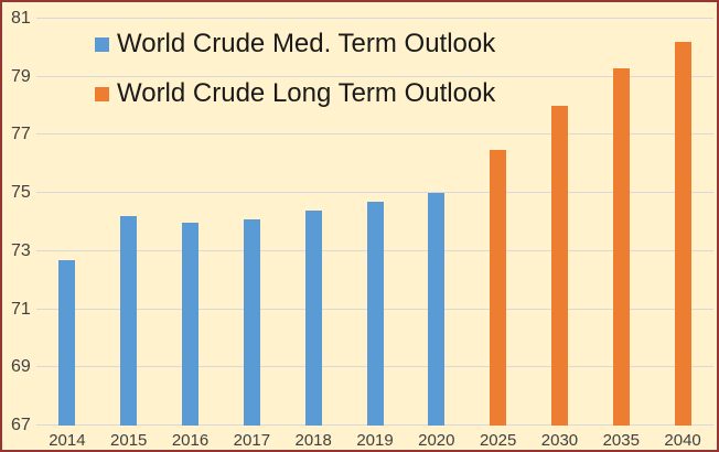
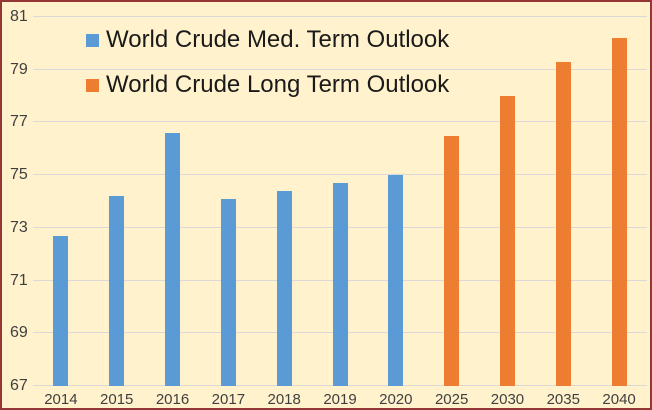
World Crude Med. Term Outlook/2016: 74.0 -> 76.6
